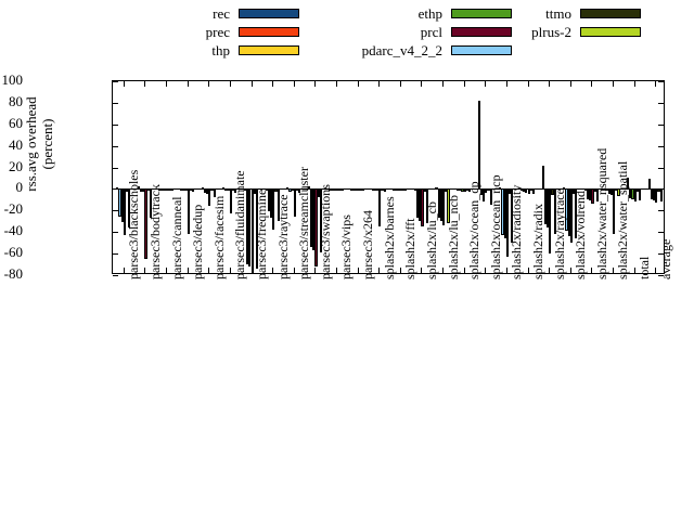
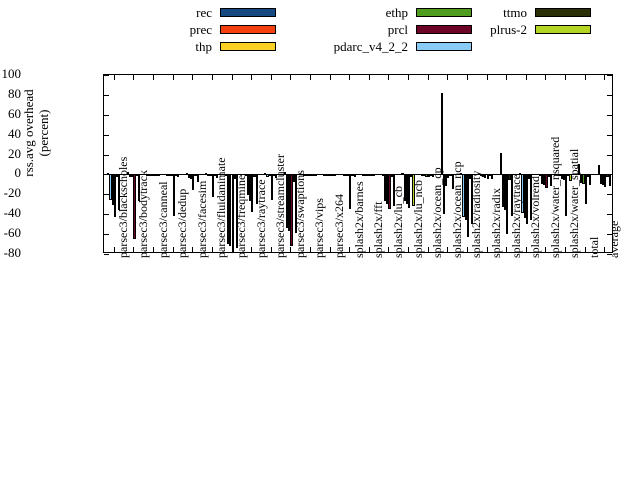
pdarc_v4_2_2/splash2x/ocean_ncp: -10 -> -40
prcl/total: -10 -> -30
